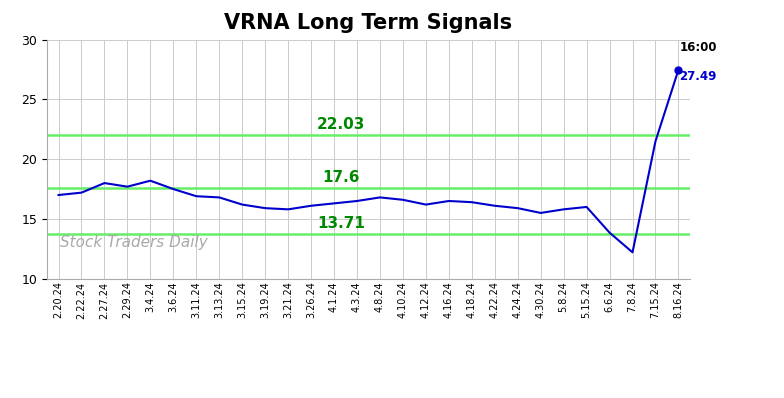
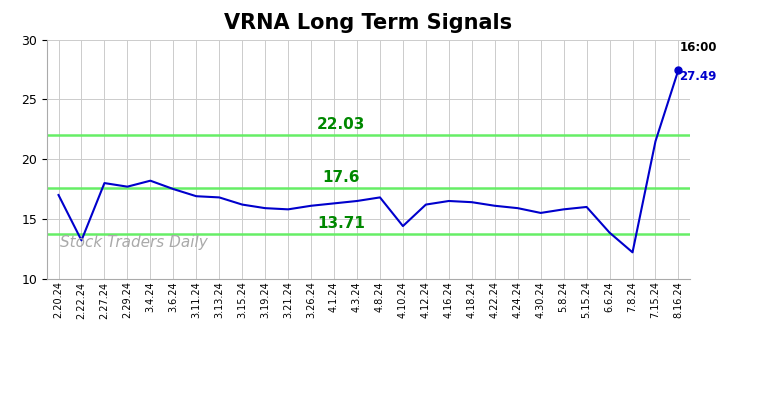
2.22.24: 17.2 -> 13.2
4.10.24: 16.6 -> 14.4
